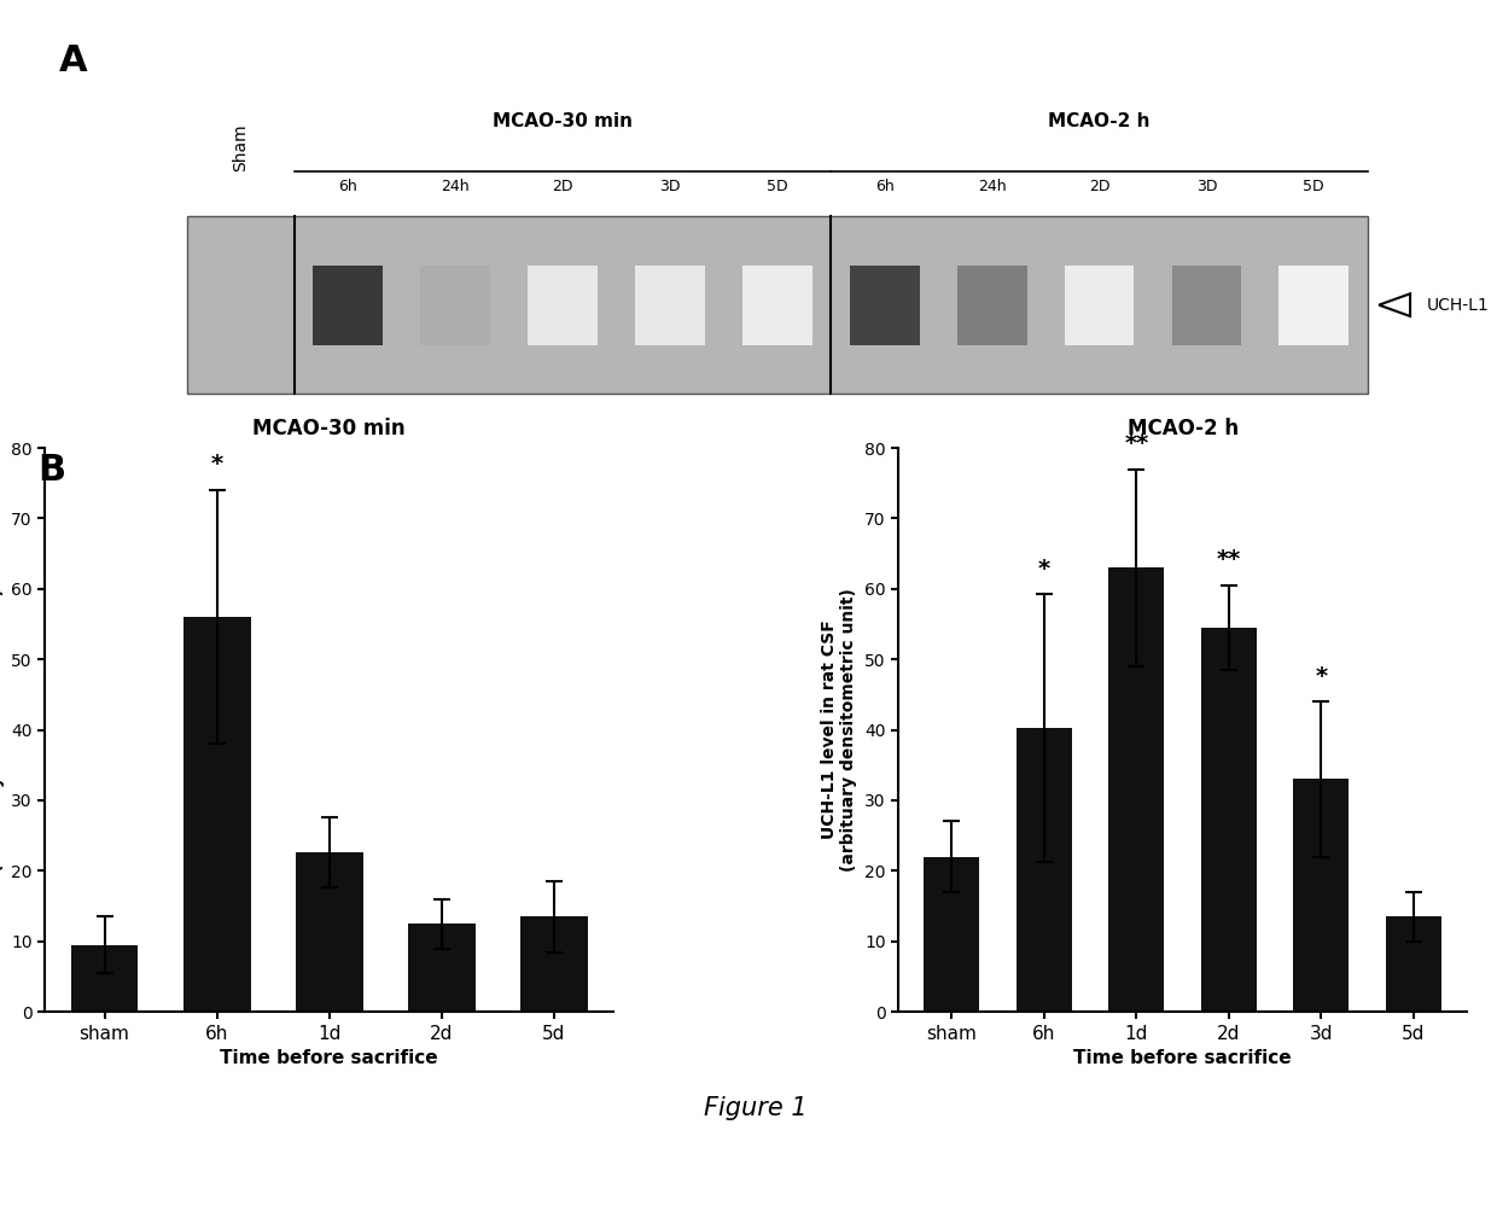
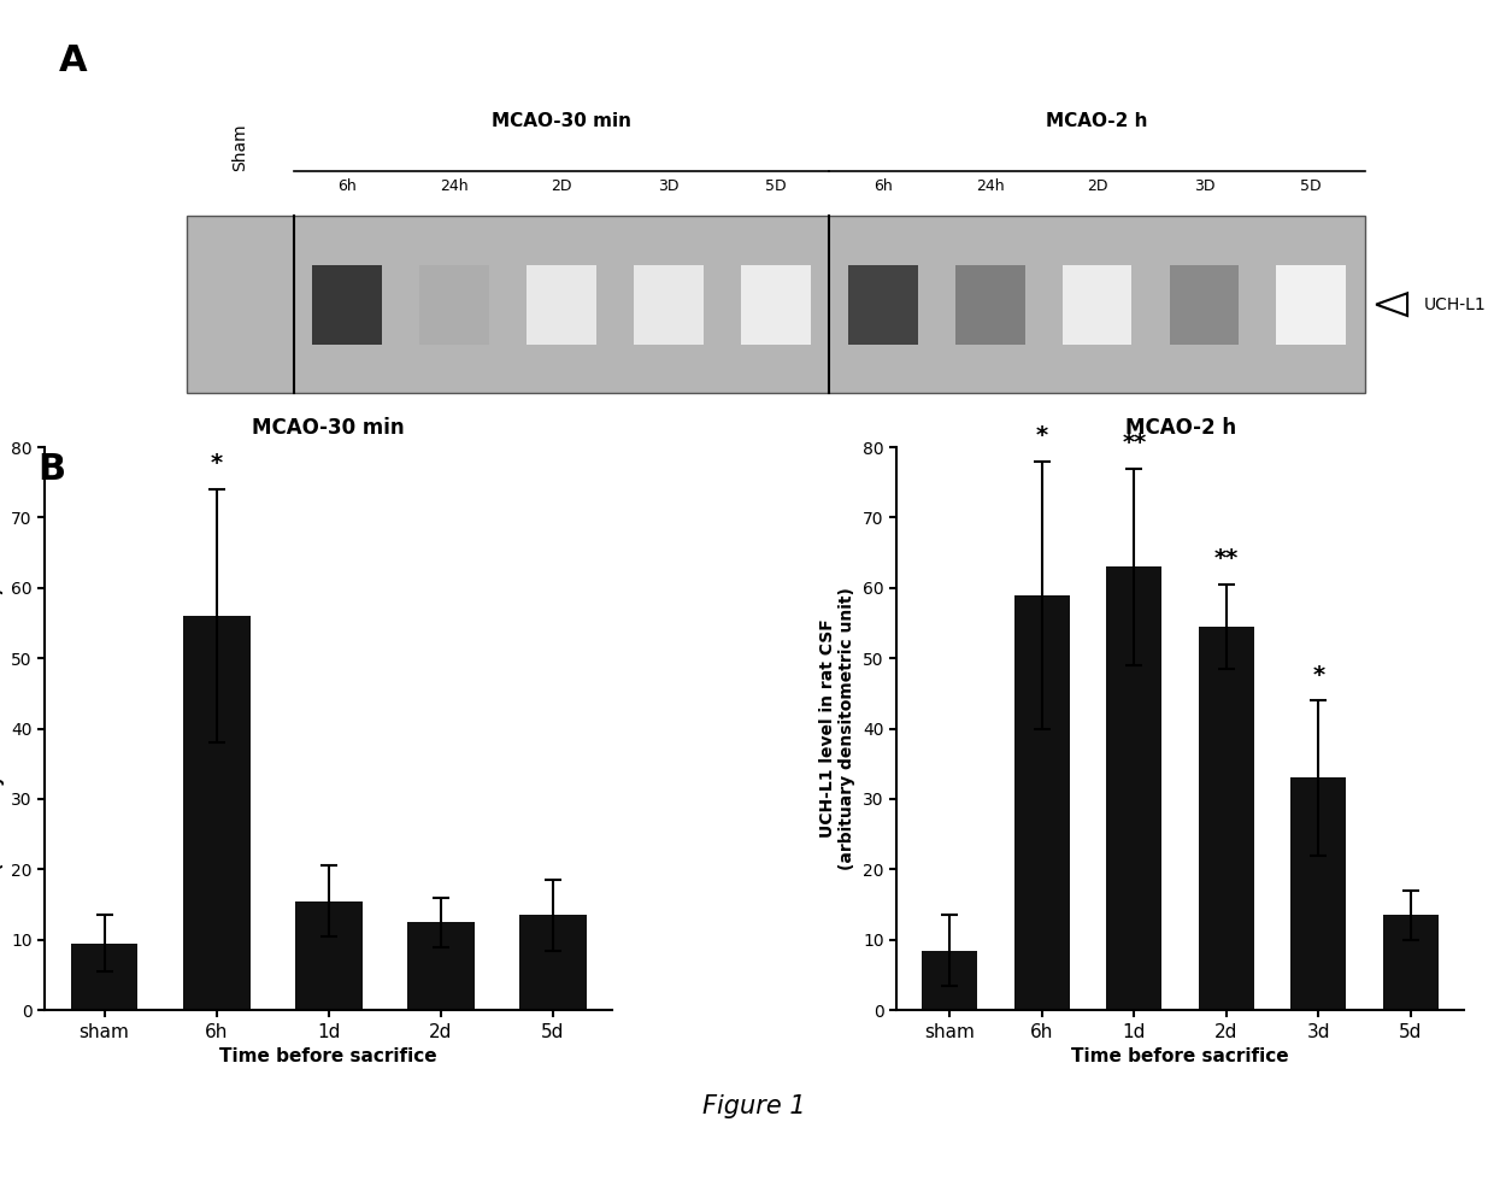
MCAO-30 min/1d: 22.6 -> 15.5
MCAO-2 h/sham: 22.0 -> 8.5
MCAO-2 h/6h: 40.2 -> 59.0
